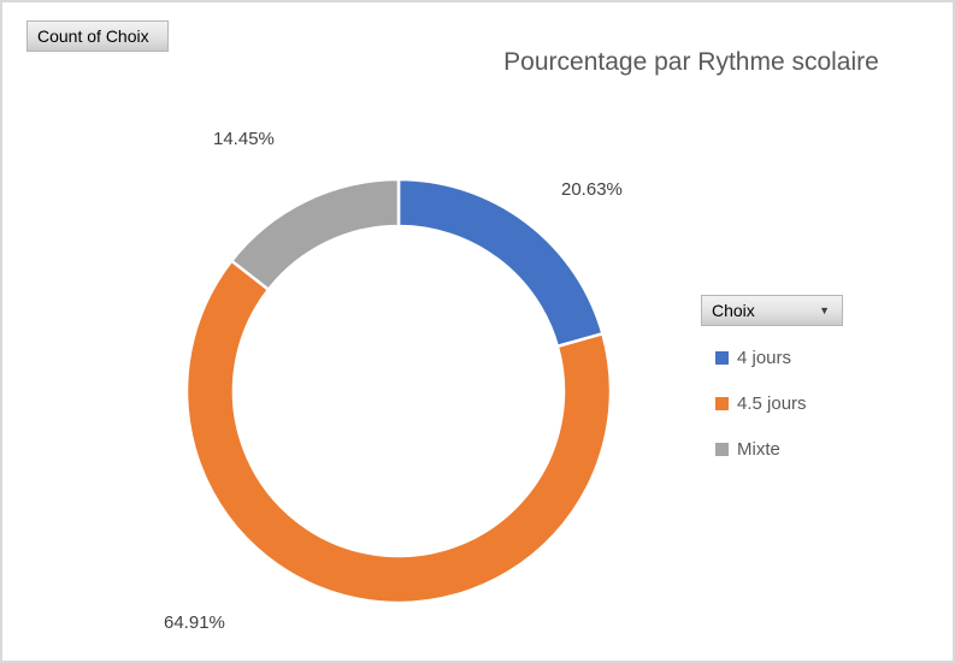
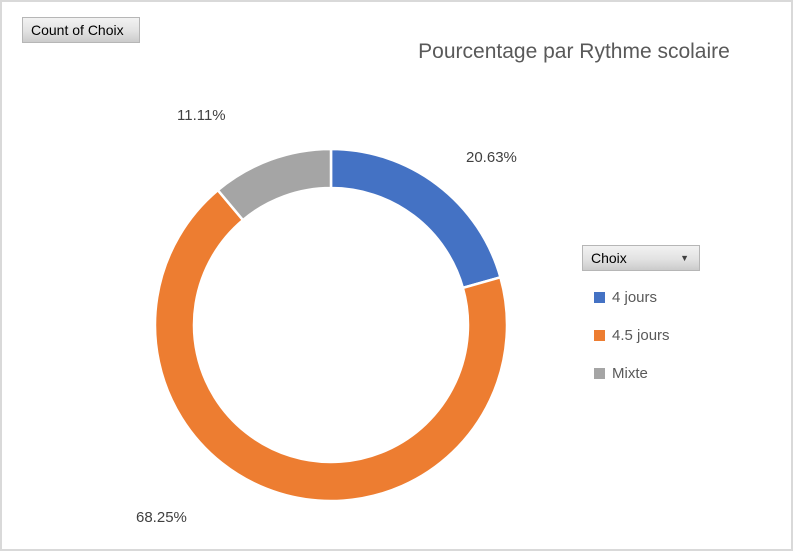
4.5 jours: 64.91% -> 68.25%
Mixte: 14.45% -> 11.11%
